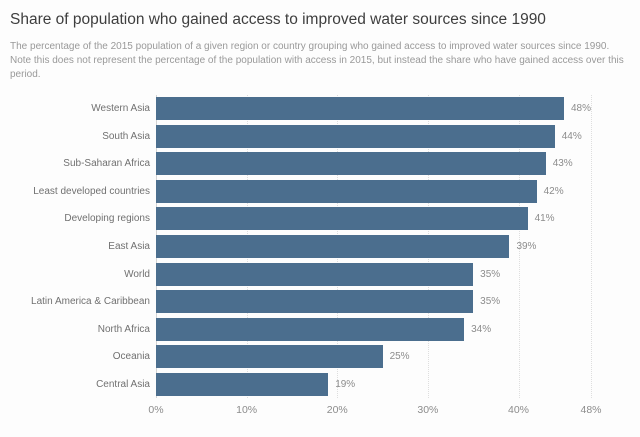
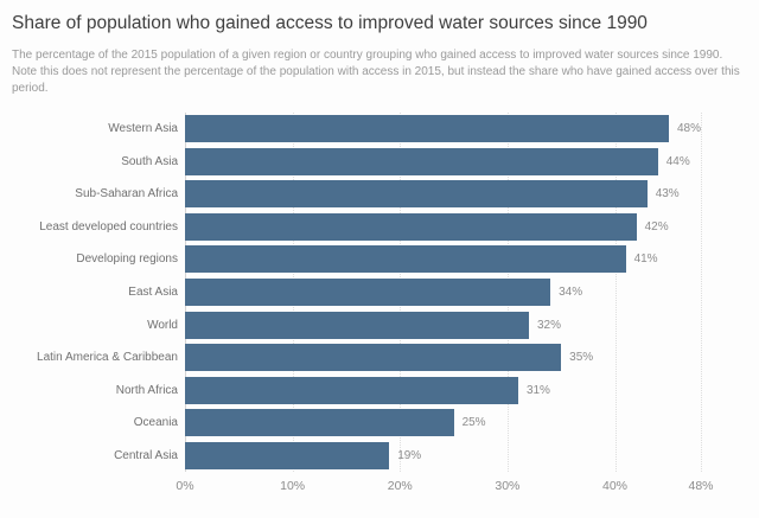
East Asia: 39% -> 34%
World: 35% -> 32%
North Africa: 34% -> 31%
